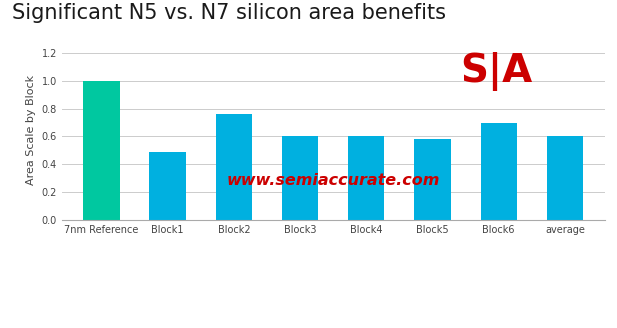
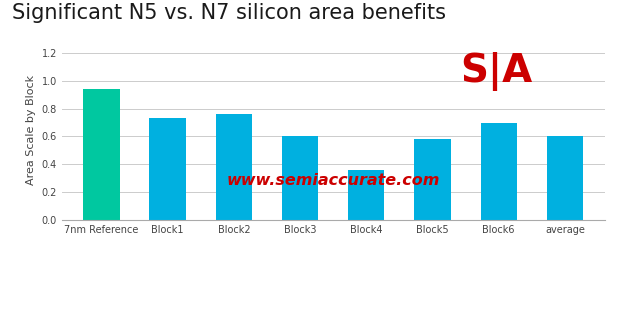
7nm Reference: 1.00 -> 0.94
Block1: 0.49 -> 0.73
Block4: 0.60 -> 0.36
